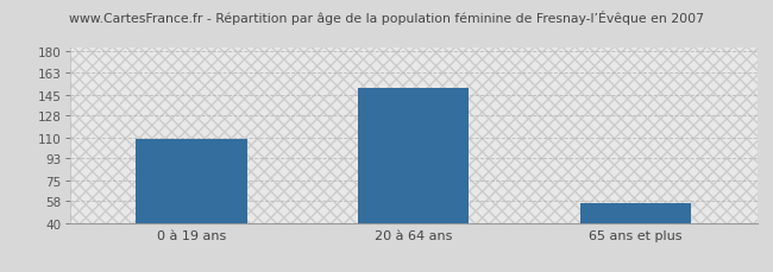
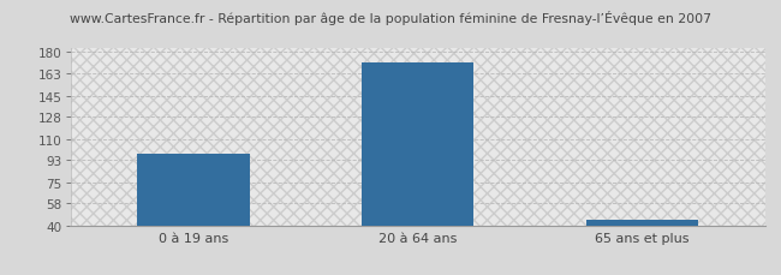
0 à 19 ans: 109 -> 98
20 à 64 ans: 150 -> 172
65 ans et plus: 56 -> 44
